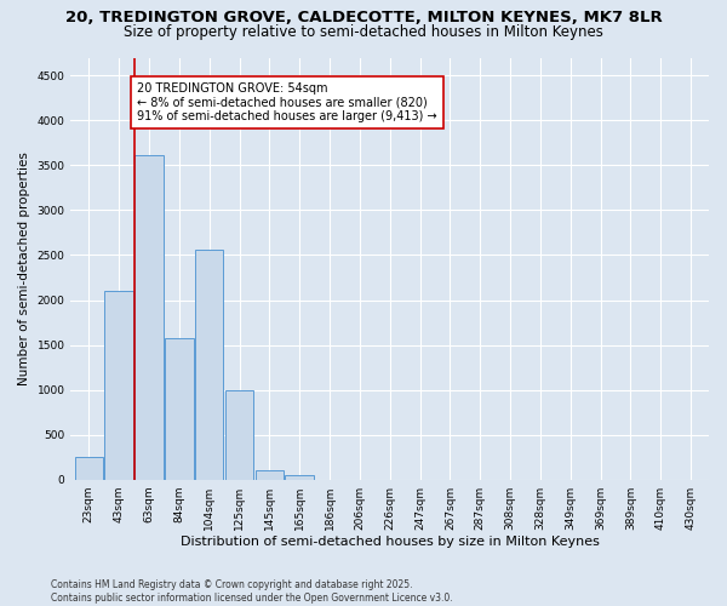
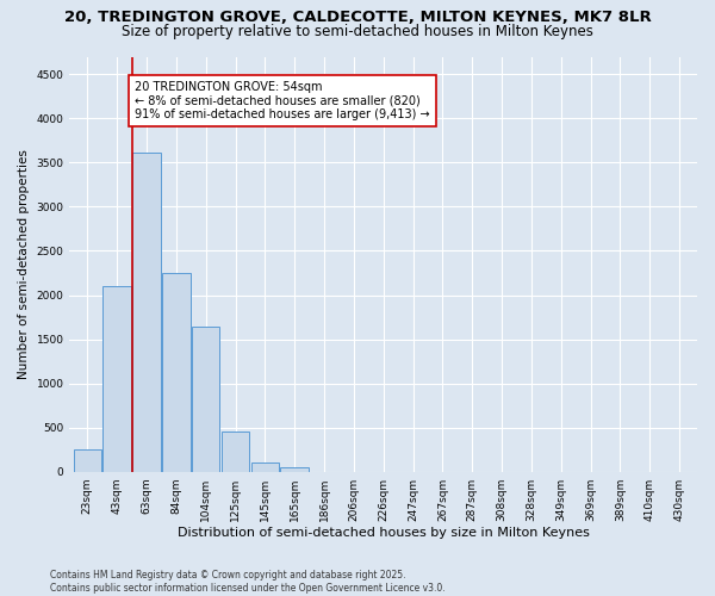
84sqm: 1580 -> 2250
104sqm: 2560 -> 1640
125sqm: 1000 -> 450
